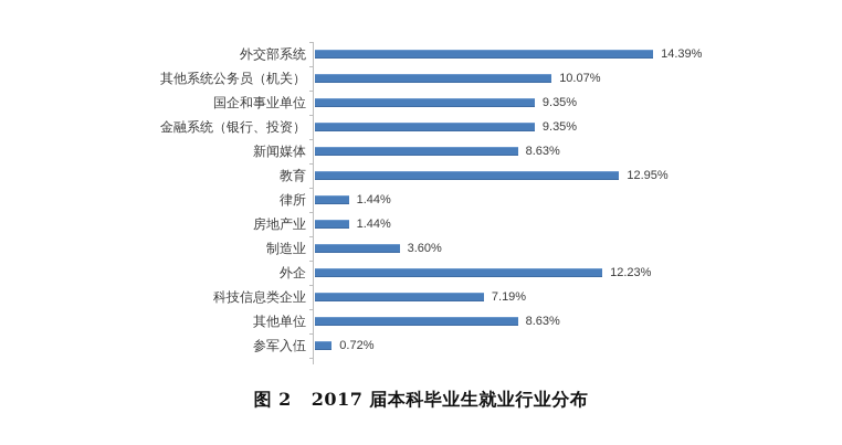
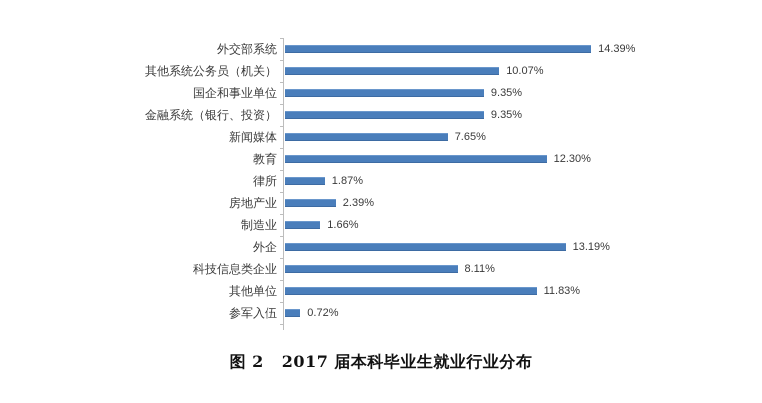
新闻媒体: 8.63% -> 7.65%
教育: 12.95% -> 12.30%
律所: 1.44% -> 1.87%
房地产业: 1.44% -> 2.39%
制造业: 3.60% -> 1.66%
外企: 12.23% -> 13.19%
科技信息类企业: 7.19% -> 8.11%
其他单位: 8.63% -> 11.83%
